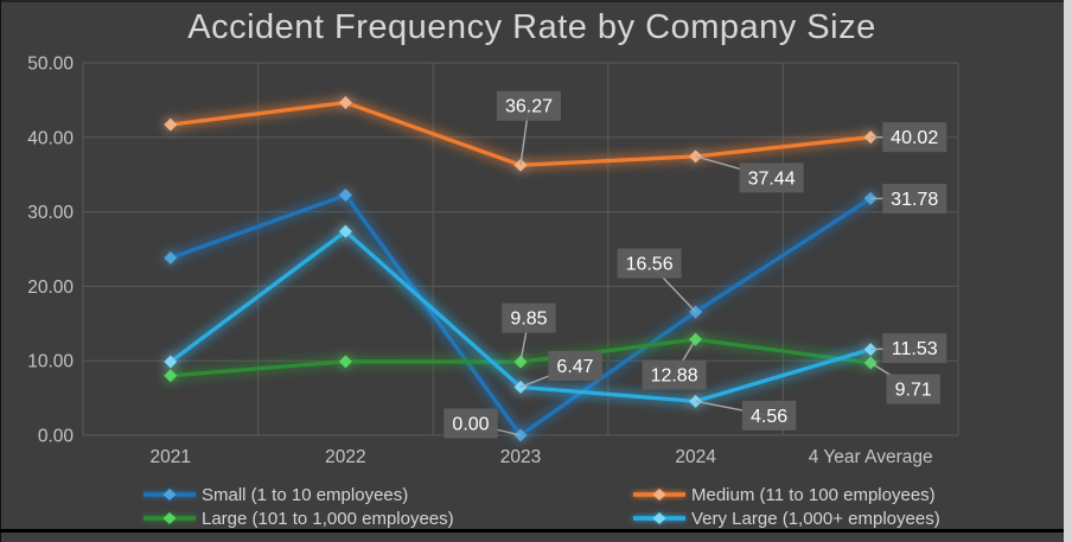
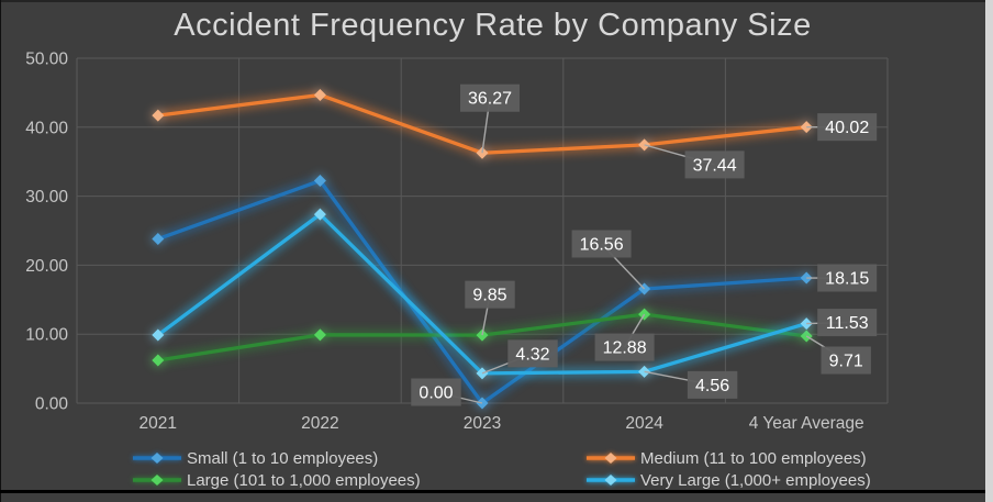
Large (101 to 1,000 employees)/2021: 8 -> 6
Very Large (1,000+ employees)/2023: 6.47 -> 4.32
Small (1 to 10 employees)/4 Year Average: 31.78 -> 18.15
